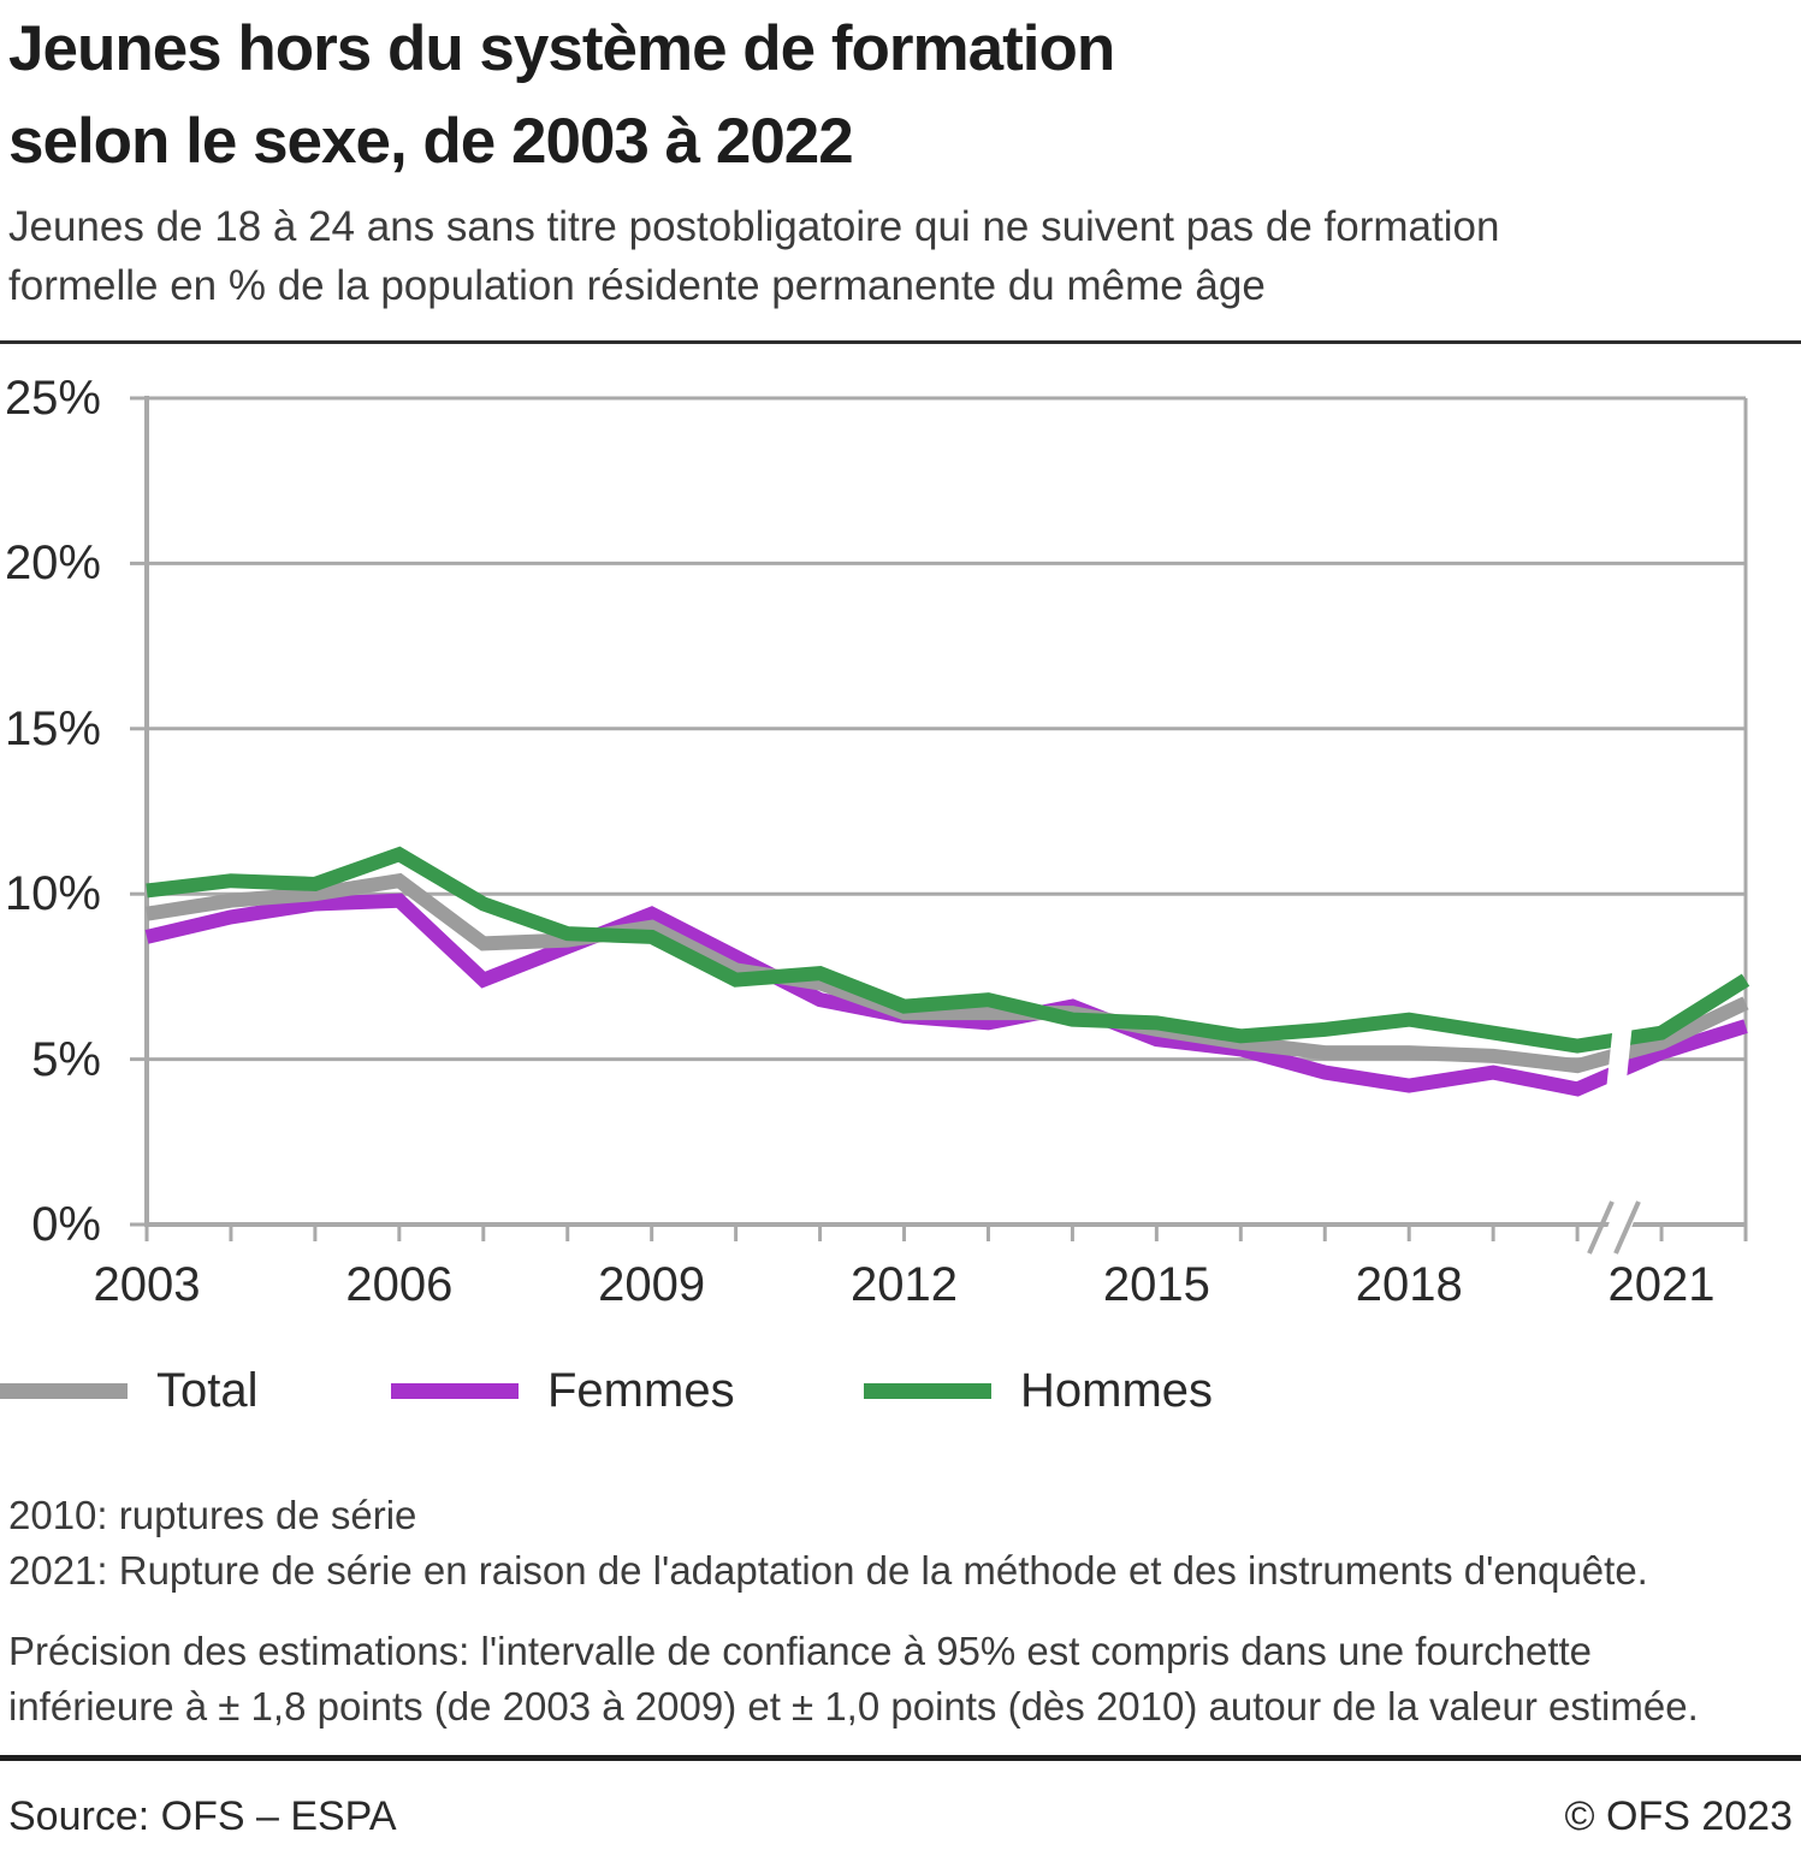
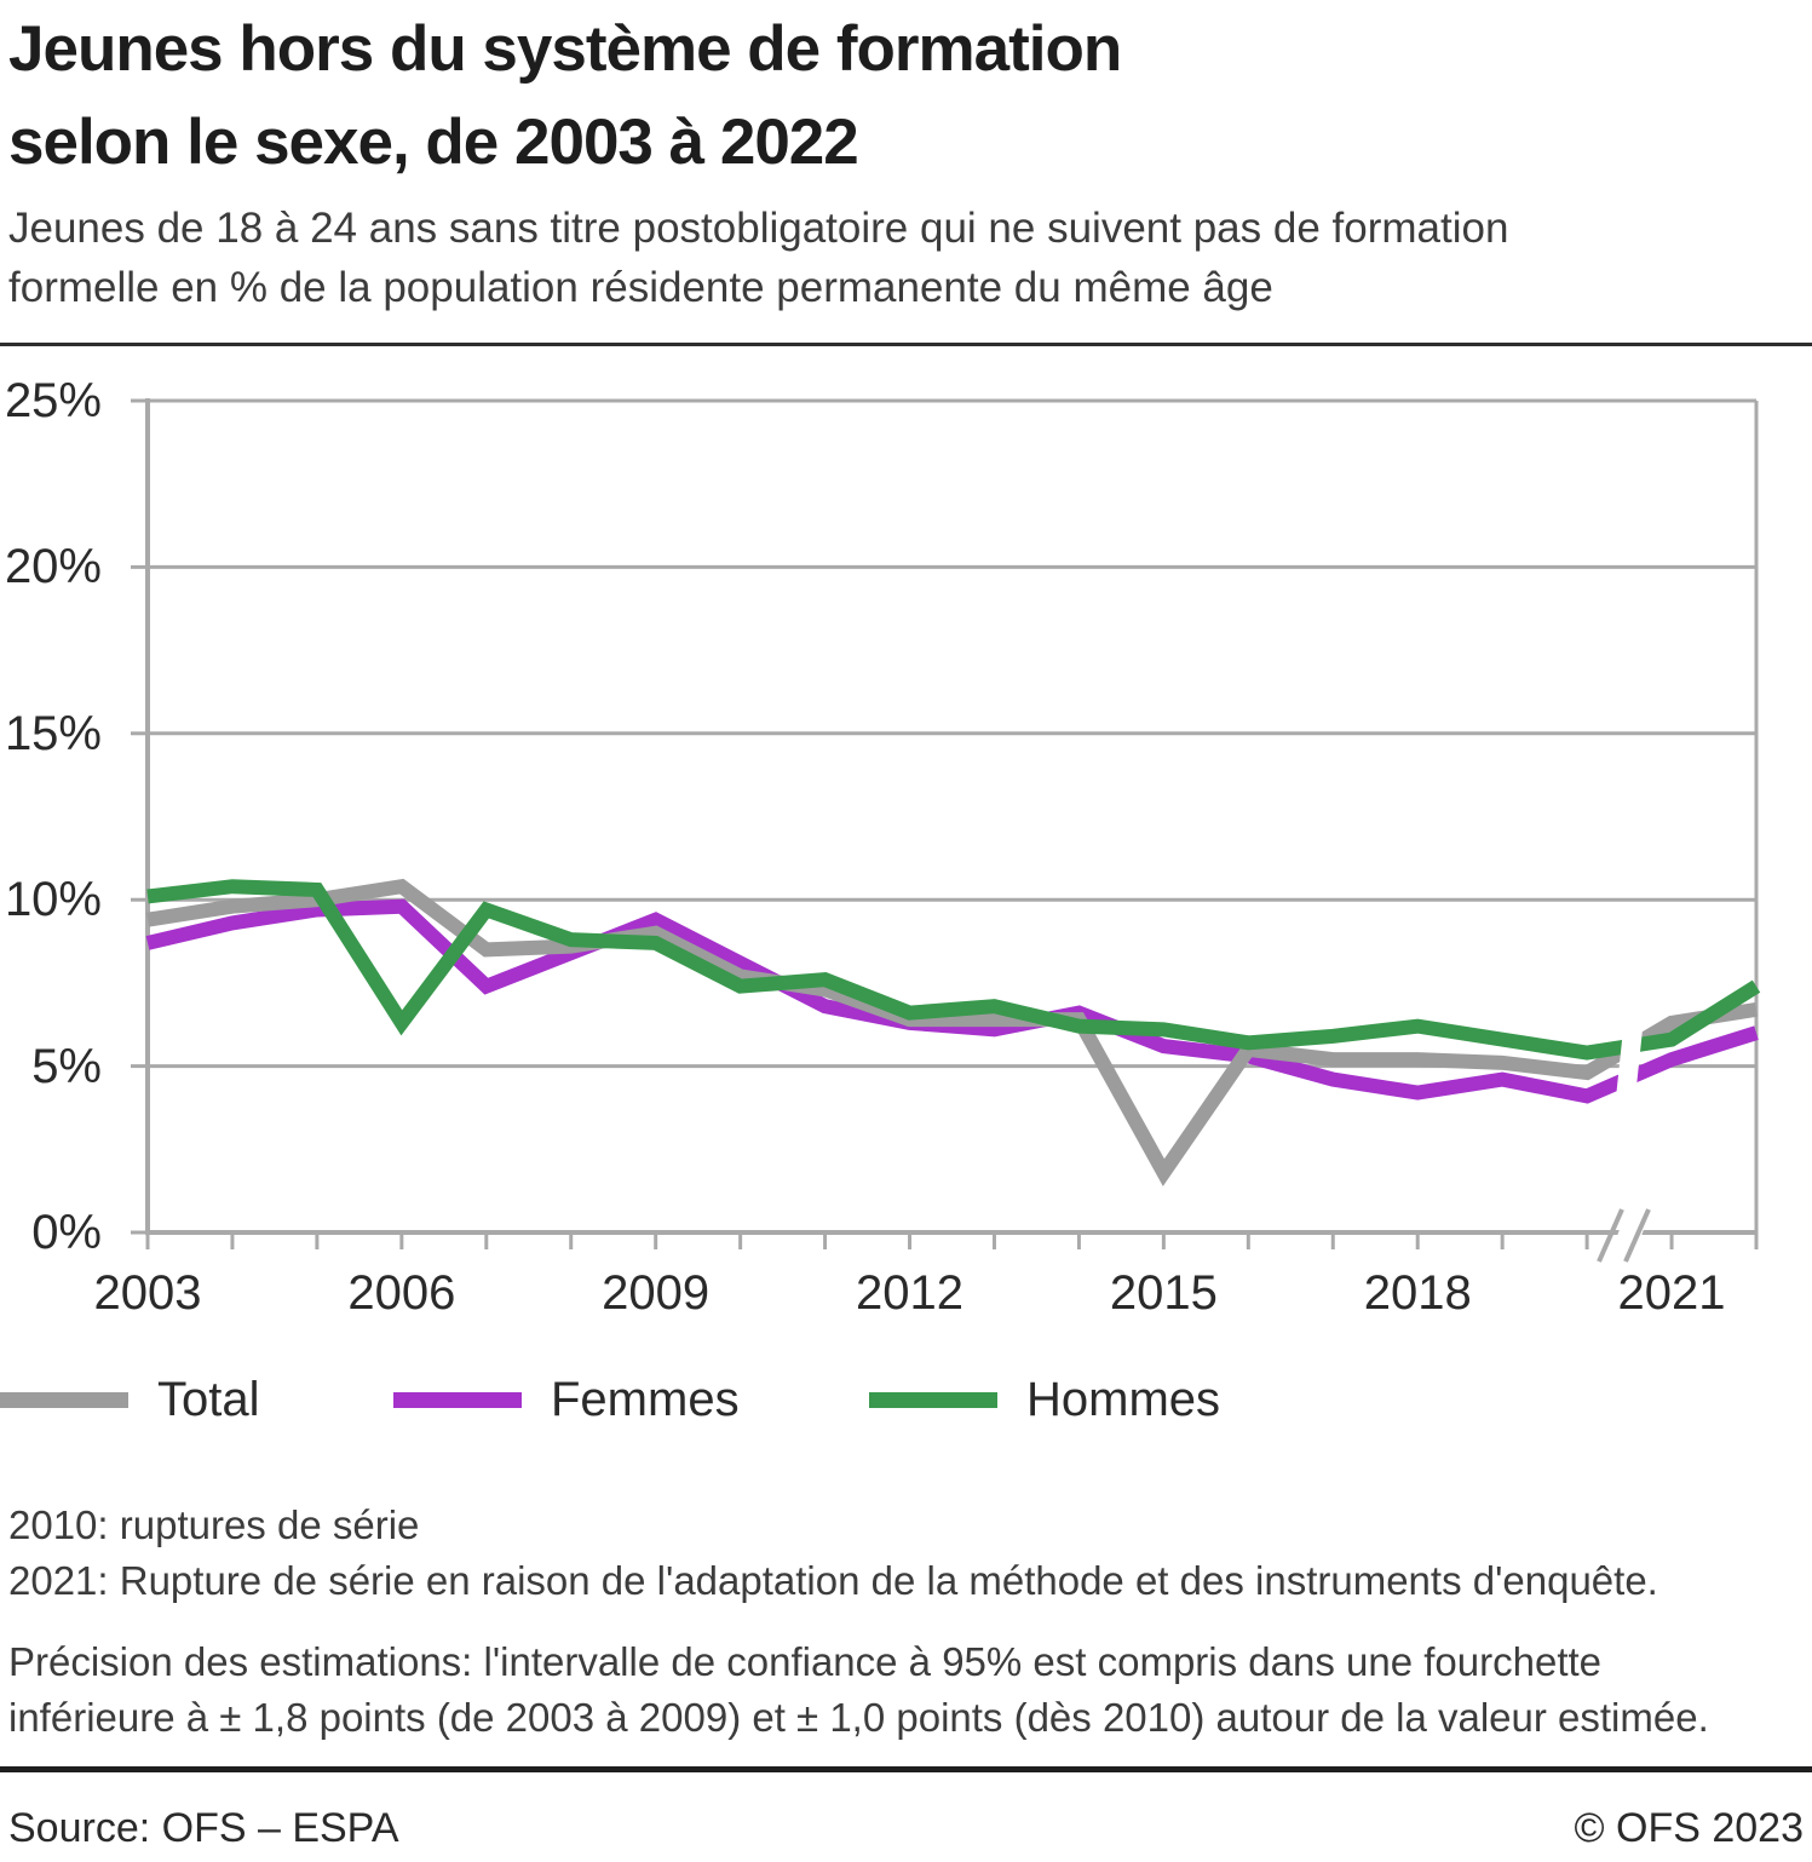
Hommes/2006: 11.2% -> 6.3%
Total/2015: 5.9% -> 1.8%
Total/2021: 5.5% -> 6.3%
